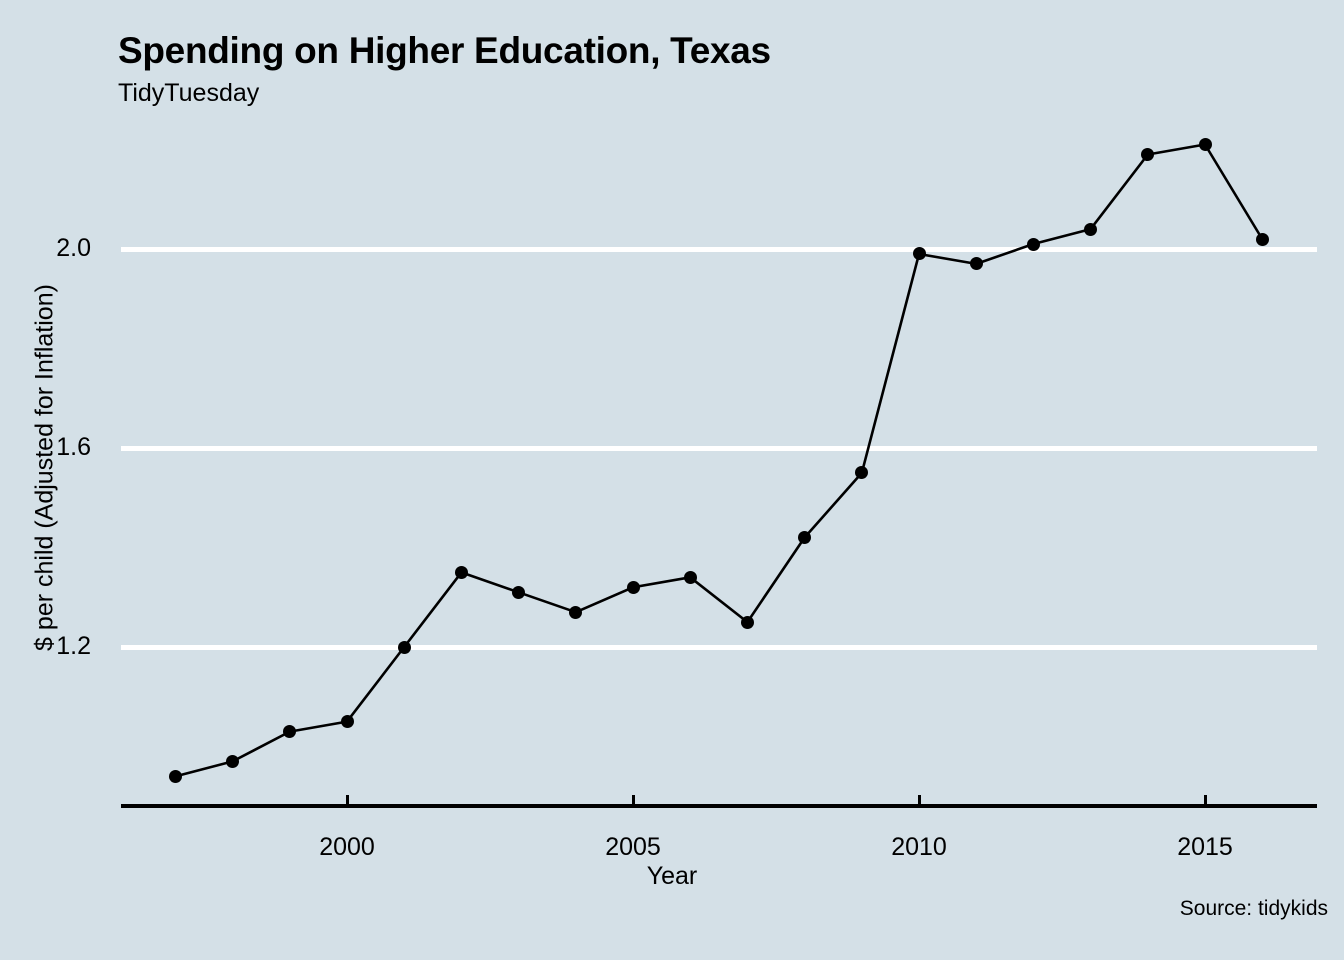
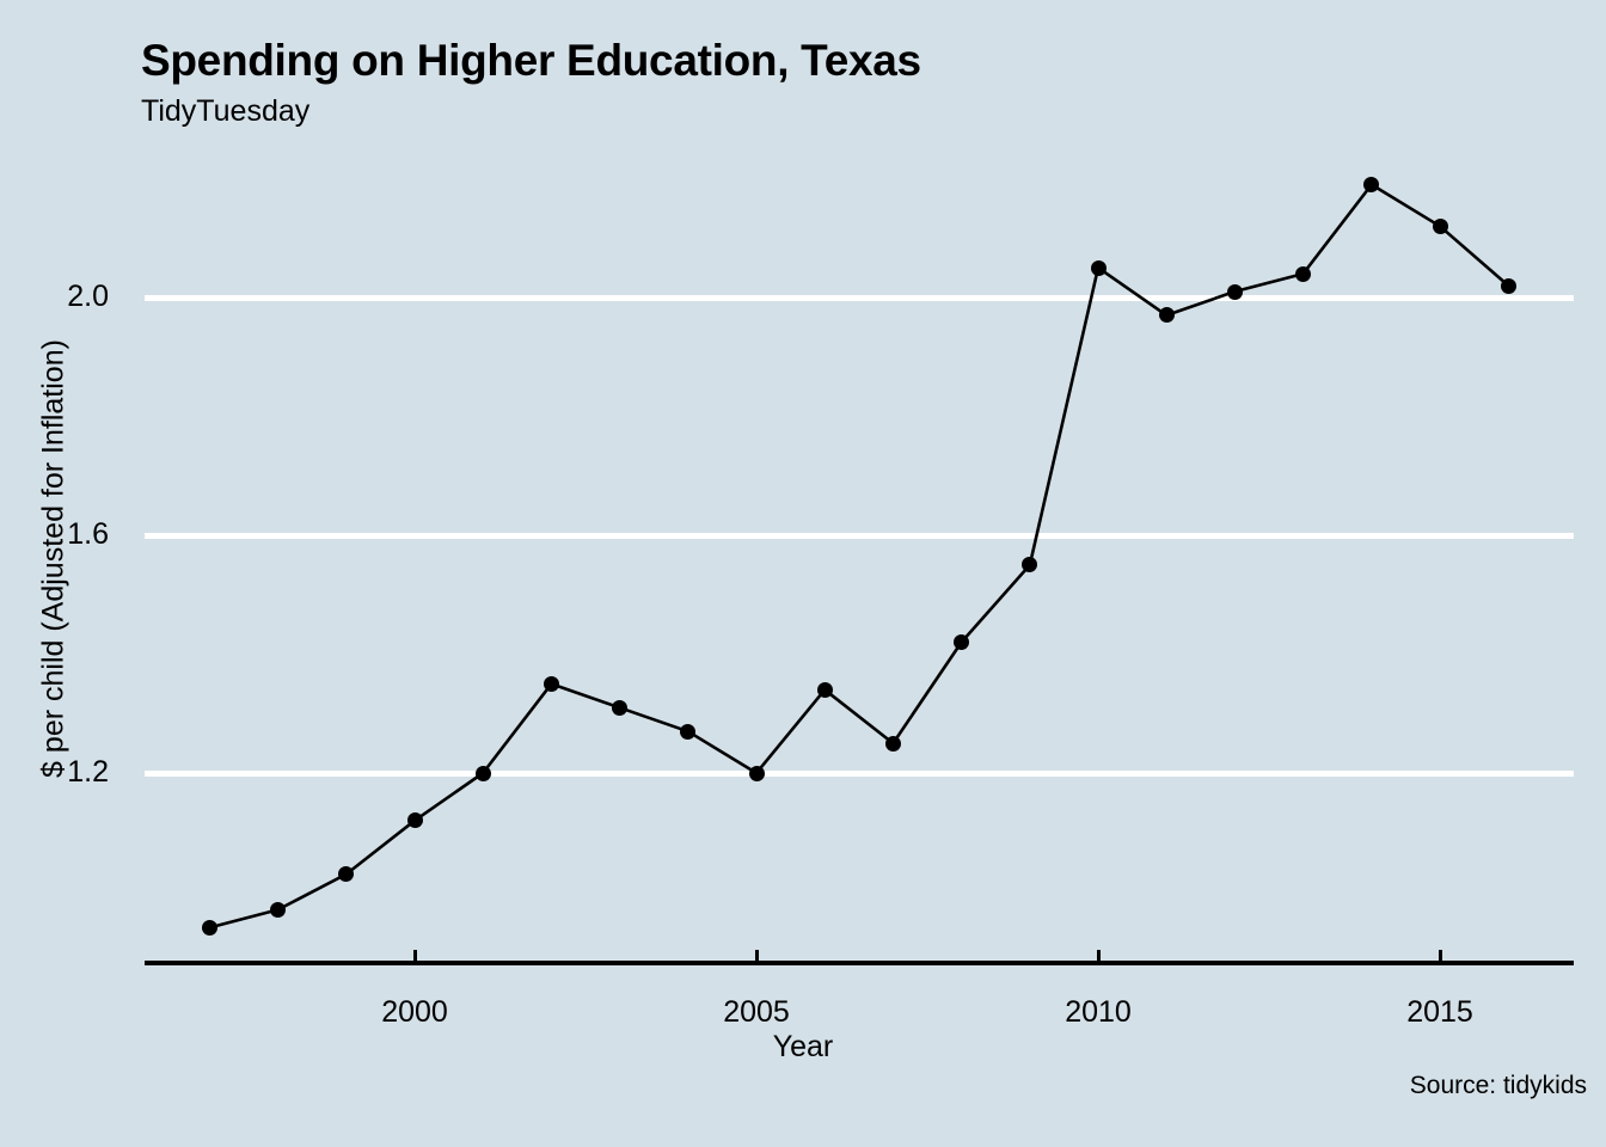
2000: 1.05 -> 1.12
2005: 1.32 -> 1.20
2010: 1.99 -> 2.05
2015: 2.21 -> 2.12
